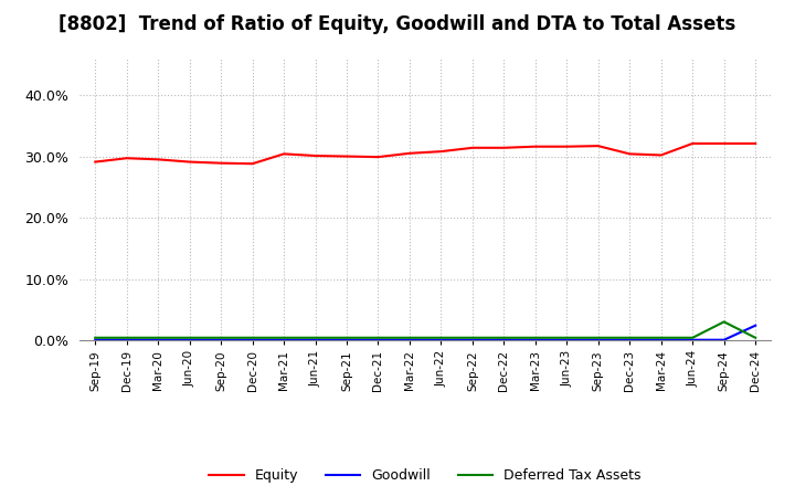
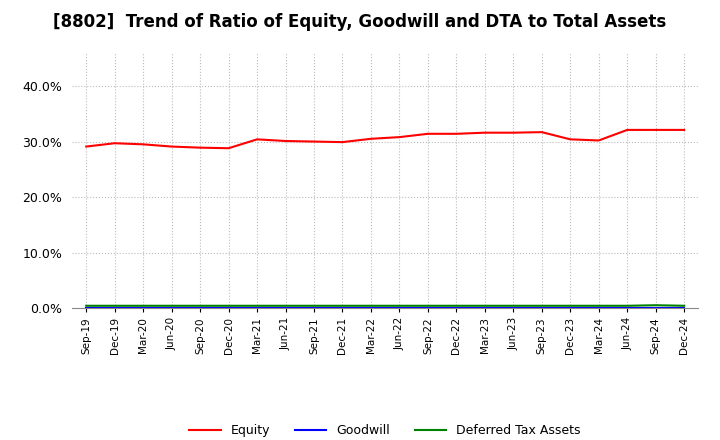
Deferred Tax Assets/Sep-24: 3.0% -> 0.5%
Goodwill/Dec-24: 2.4% -> 0.1%
